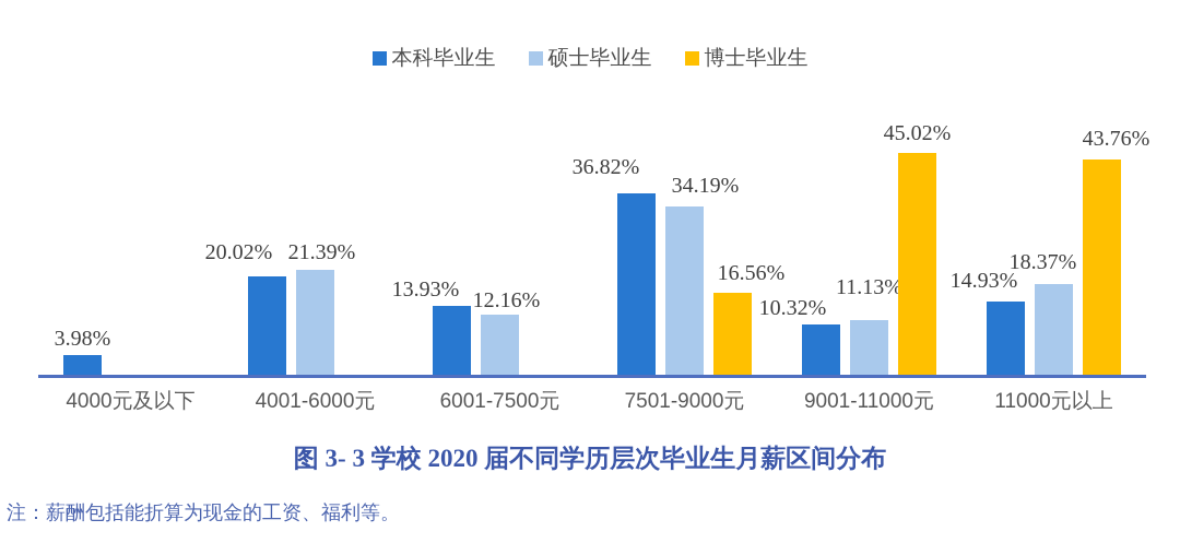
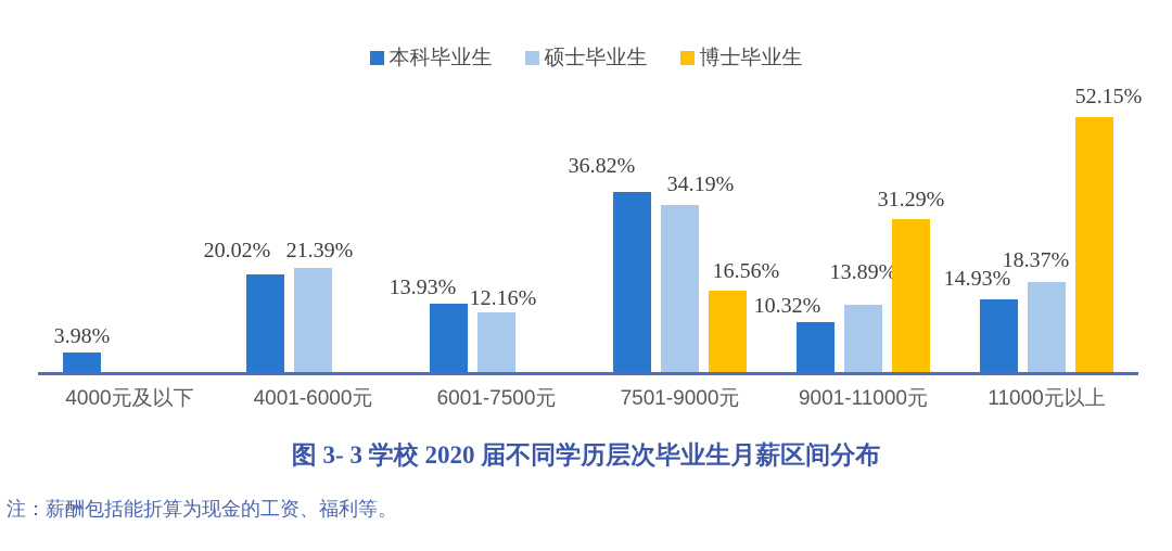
硕士毕业生/9001-11000元: 11.13% -> 13.89%
博士毕业生/9001-11000元: 45.02% -> 31.29%
博士毕业生/11000元以上: 43.76% -> 52.15%
